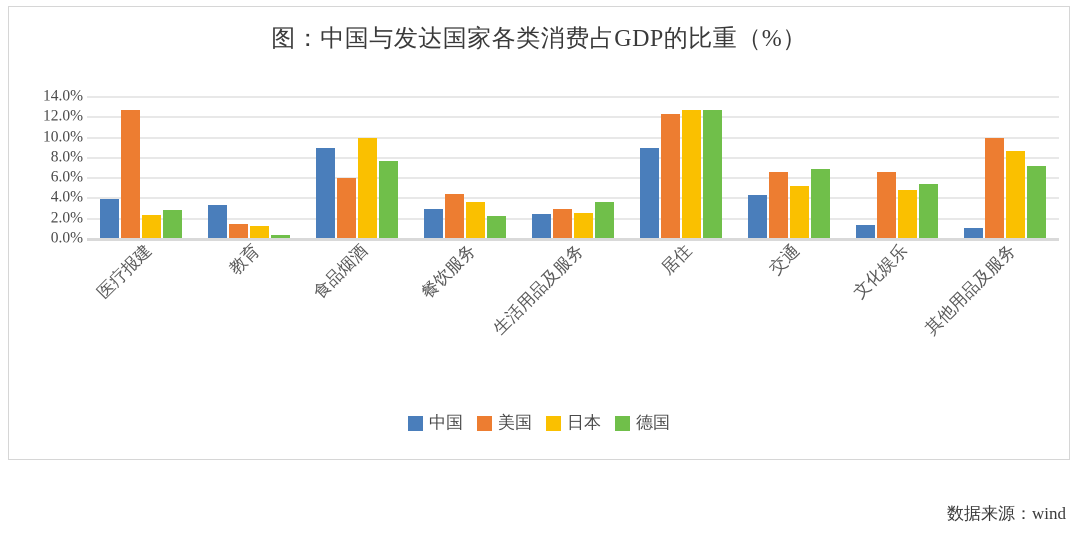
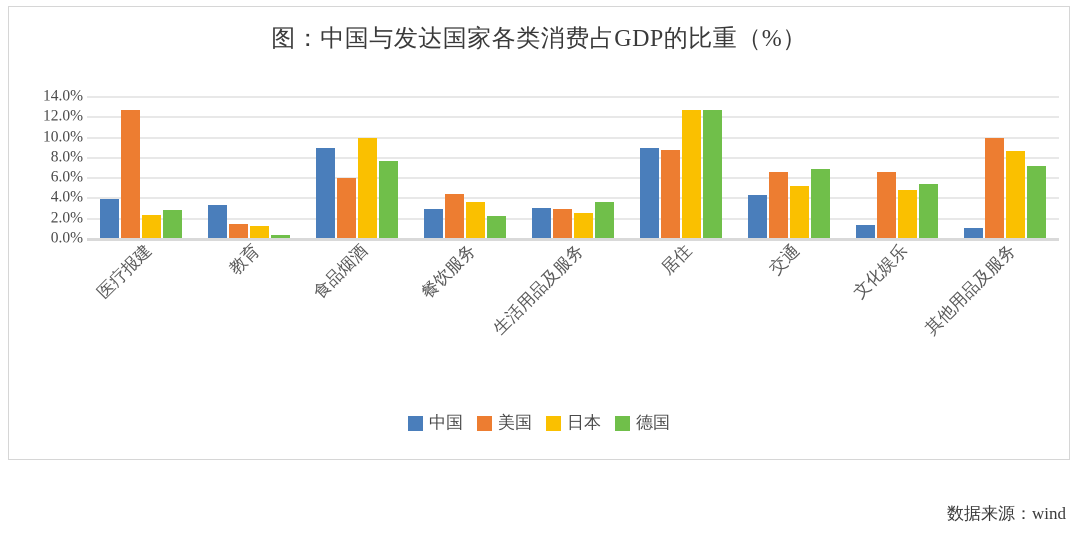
中国/生活用品及服务: 2.4% -> 3.0%
美国/居住: 12.2% -> 8.7%
